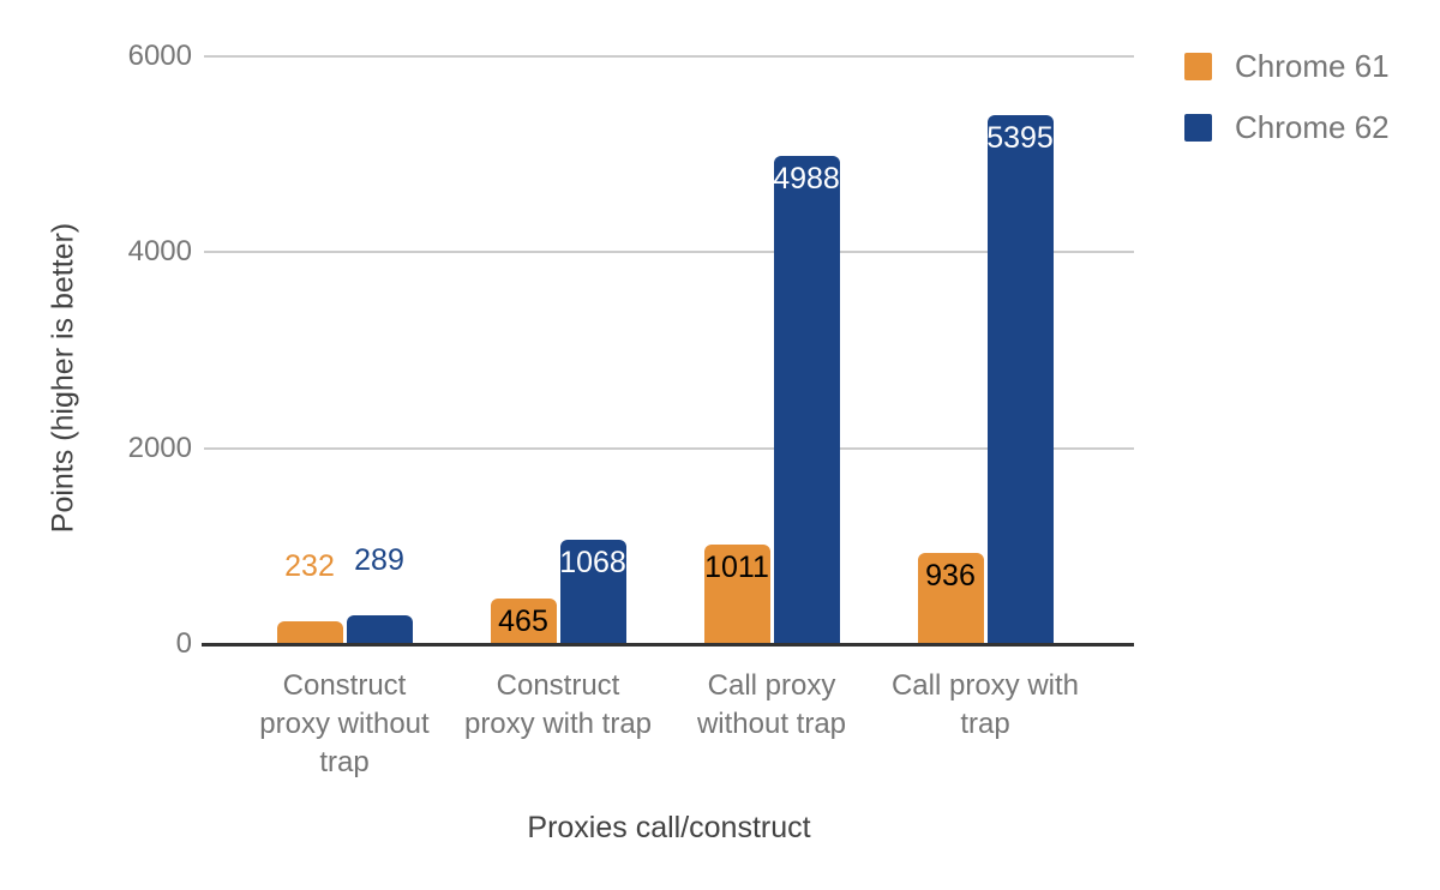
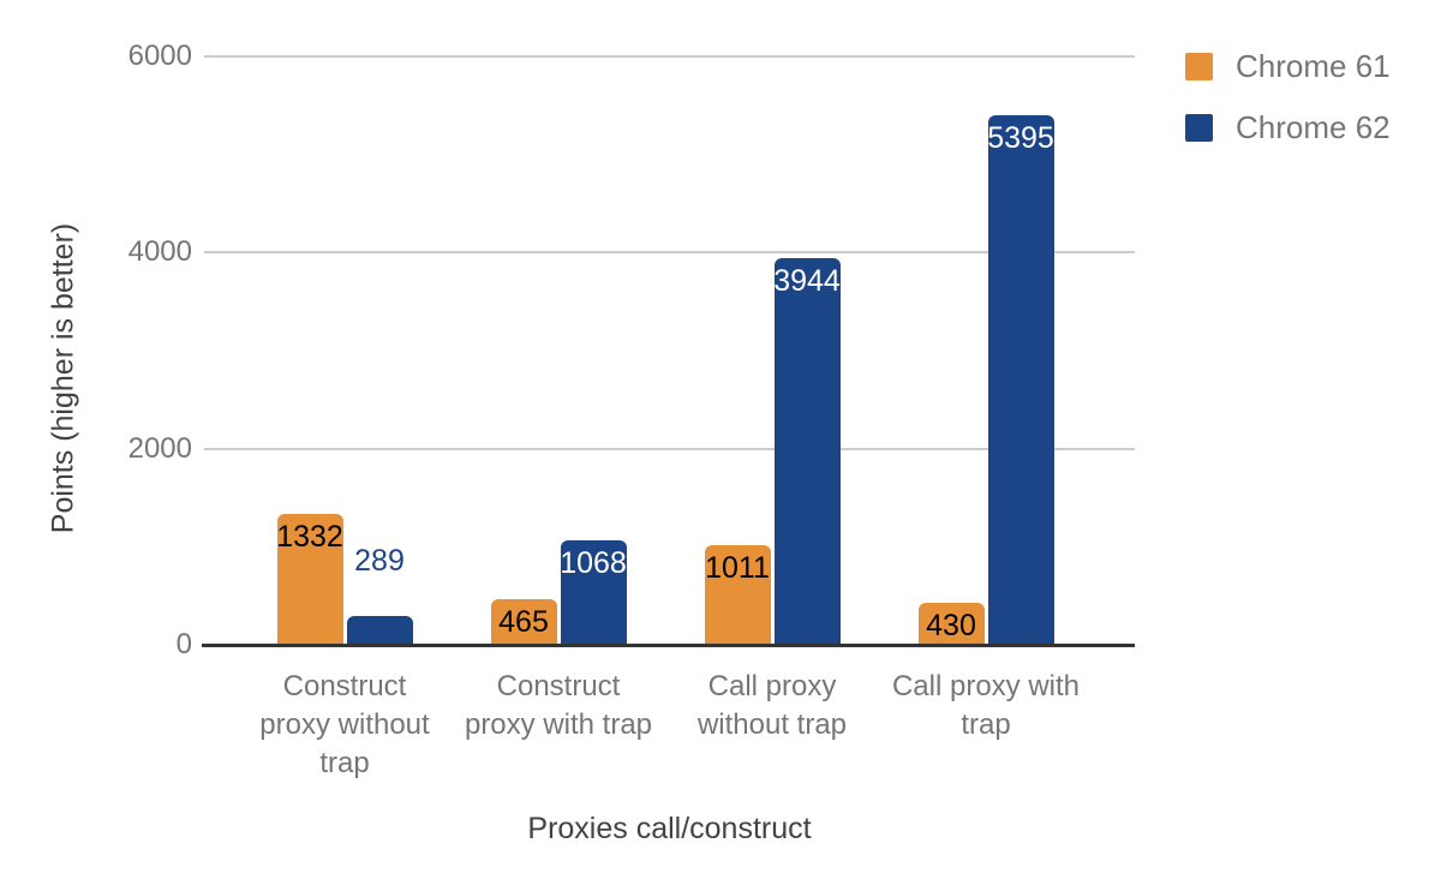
Chrome 61/Construct proxy without trap: 232 -> 1332
Chrome 62/Call proxy without trap: 4988 -> 3944
Chrome 61/Call proxy with trap: 936 -> 430
